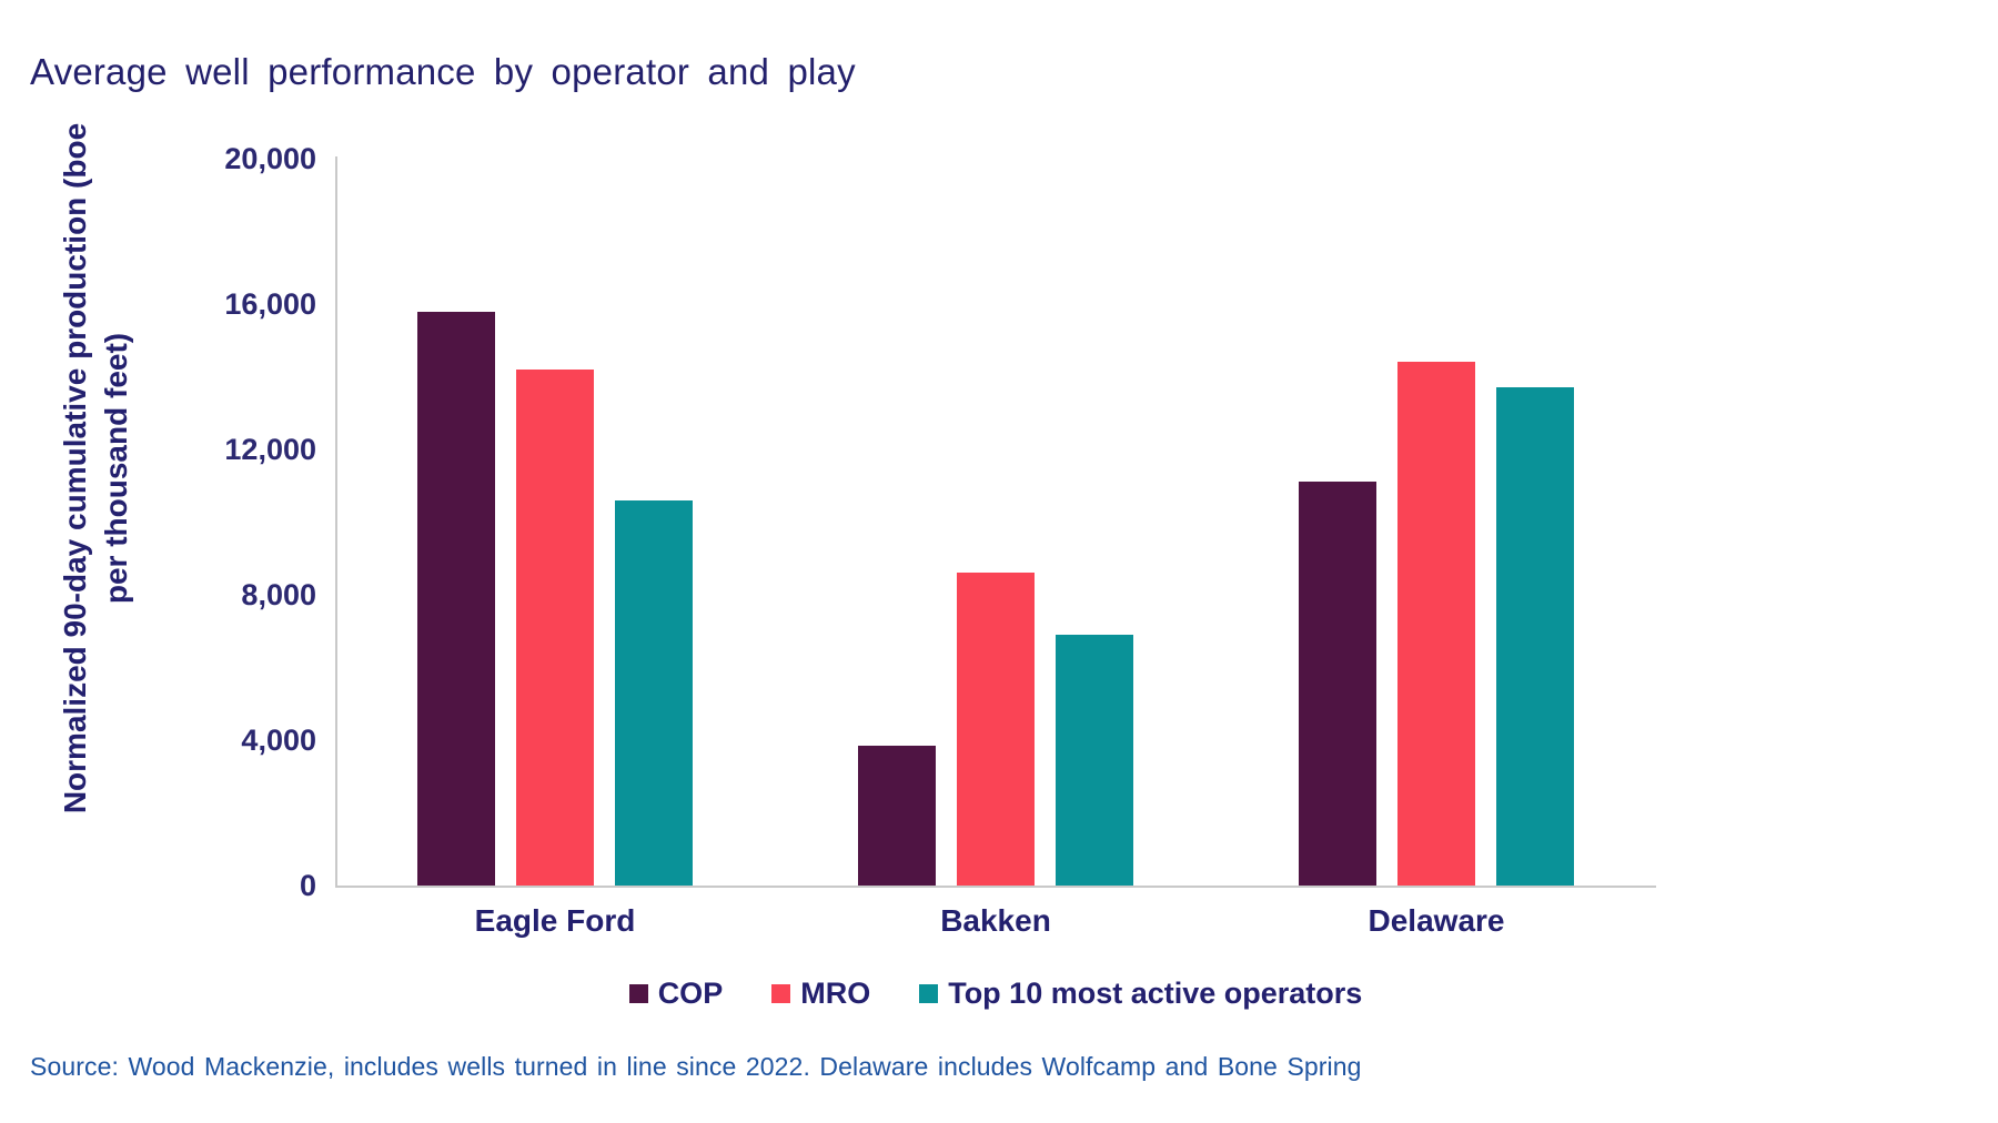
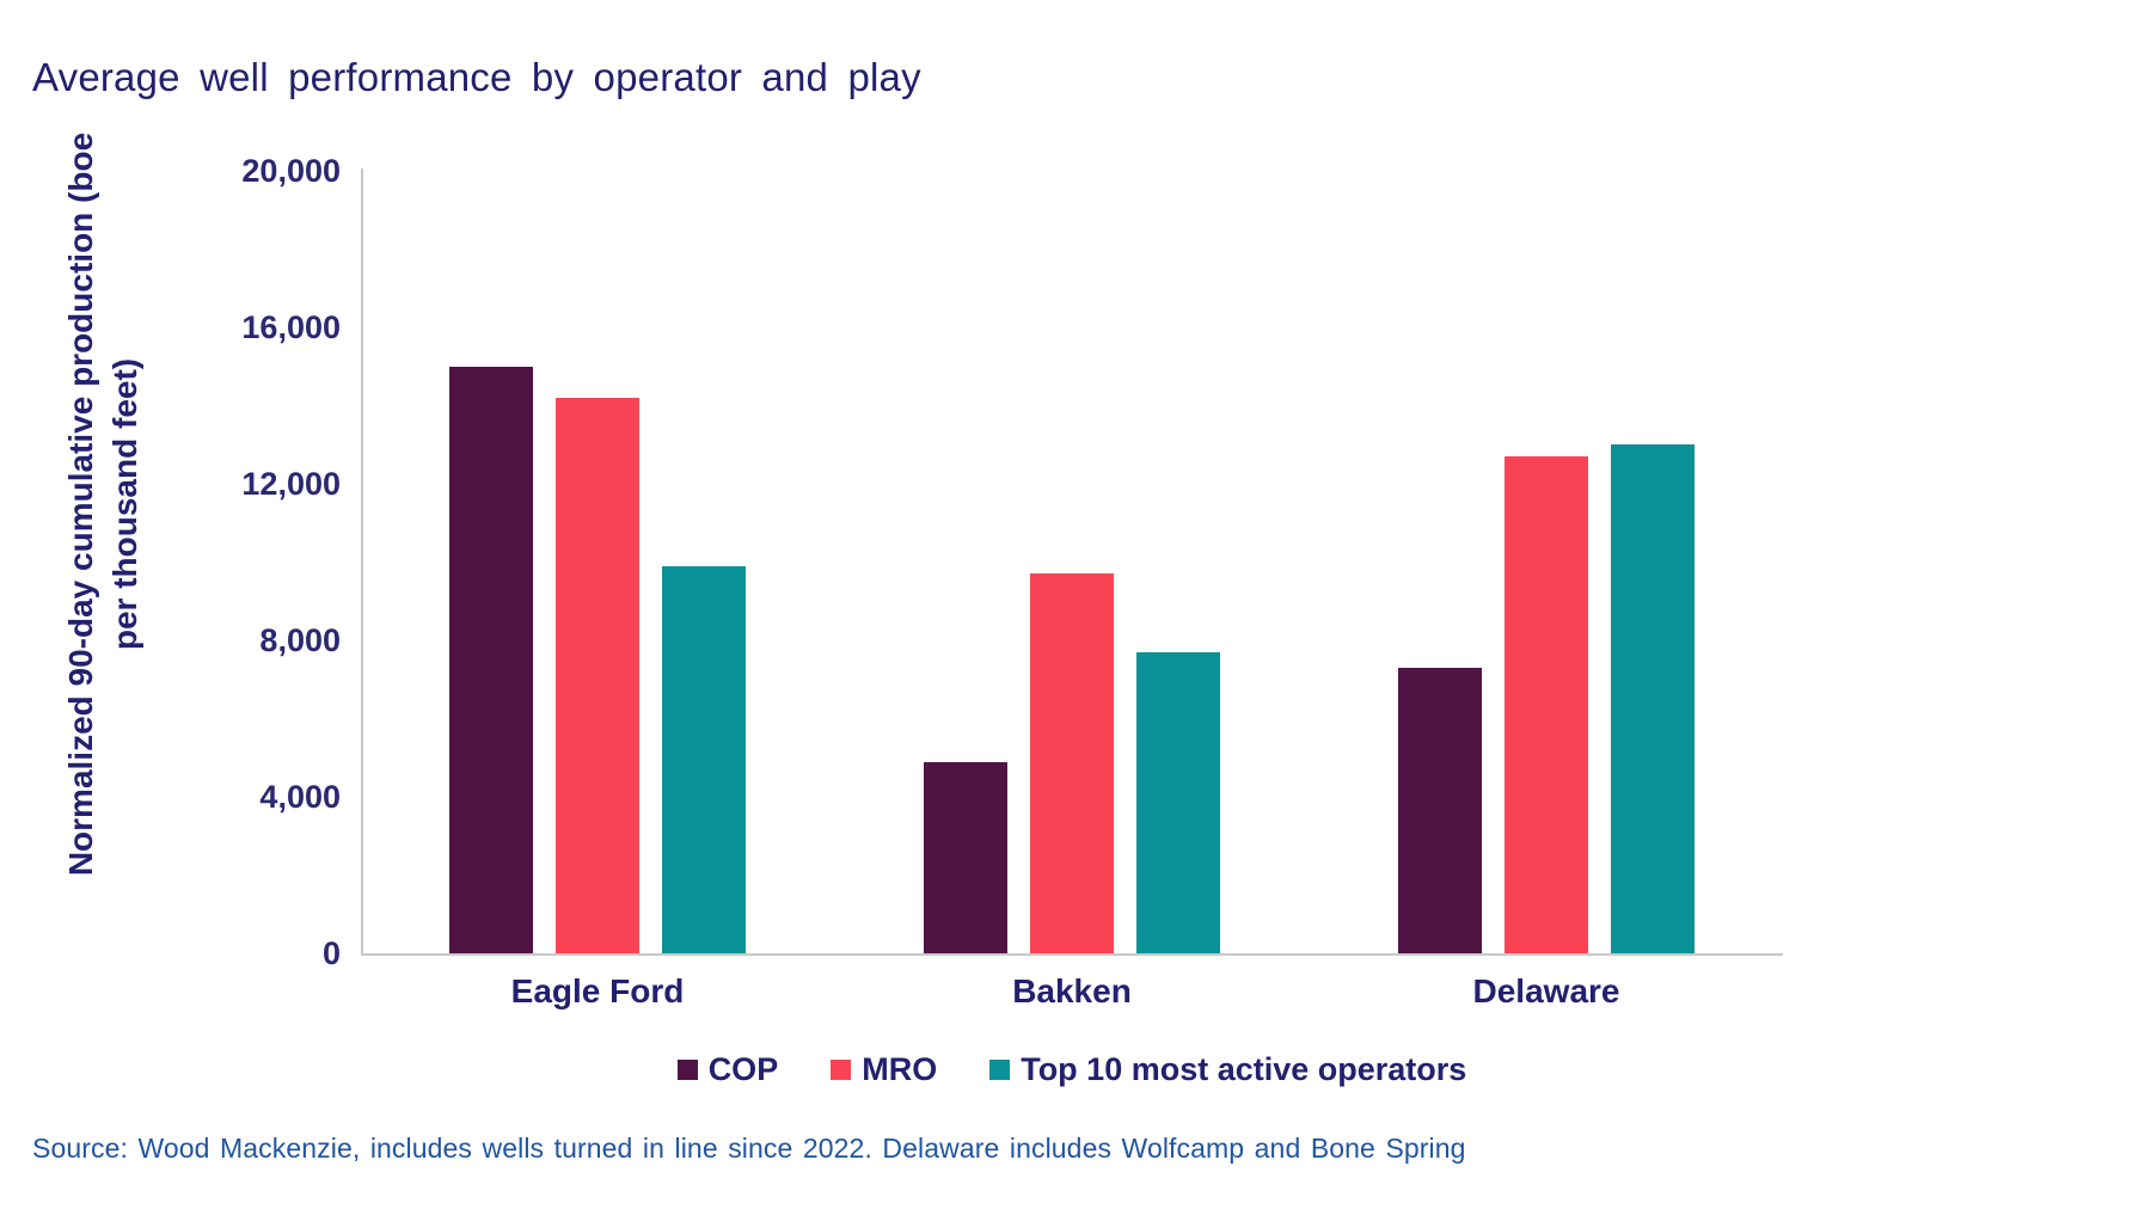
COP/Eagle Ford: 15800 -> 15000
Top 10 most active operators/Eagle Ford: 10600 -> 9900
COP/Bakken: 3800 -> 4900
MRO/Bakken: 8600 -> 9700
Top 10 most active operators/Bakken: 6900 -> 7700
COP/Delaware: 11100 -> 7300
MRO/Delaware: 14400 -> 12700
Top 10 most active operators/Delaware: 13700 -> 13000
